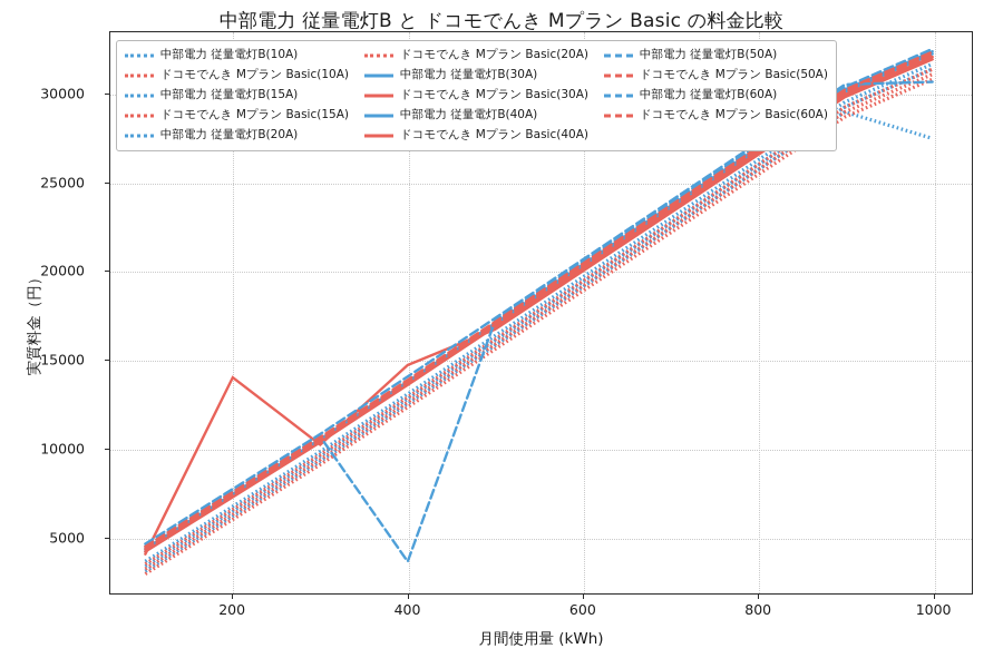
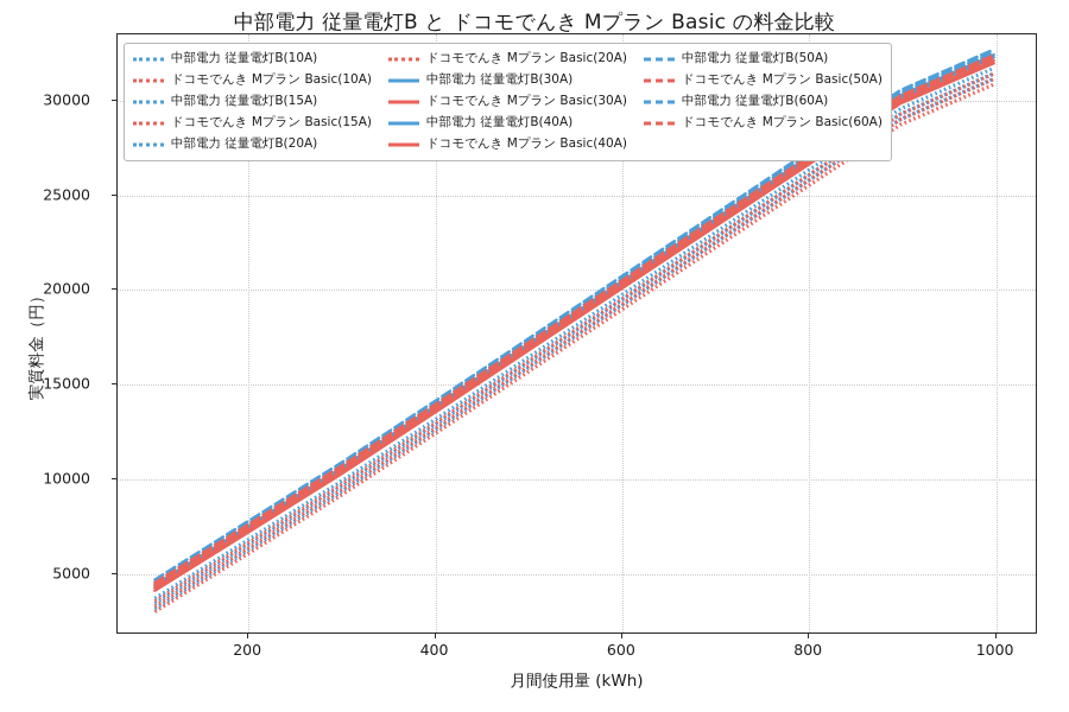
ドコモでんき Mプラン Basic(30A)/200: 14000 -> 7100
ドコモでんき Mプラン Basic(30A)/400: 14700 -> 13400
中部電力 従量電灯B(50A)/400: 3600 -> 13900
中部電力 従量電灯B(10A)/1000: 27500 -> 31200
中部電力 従量電灯B(60A)/1000: 30700 -> 32700
